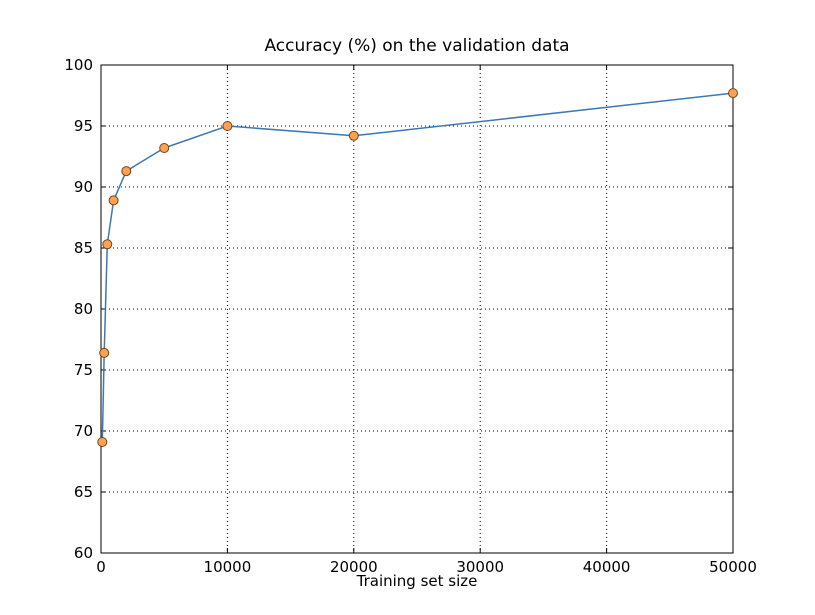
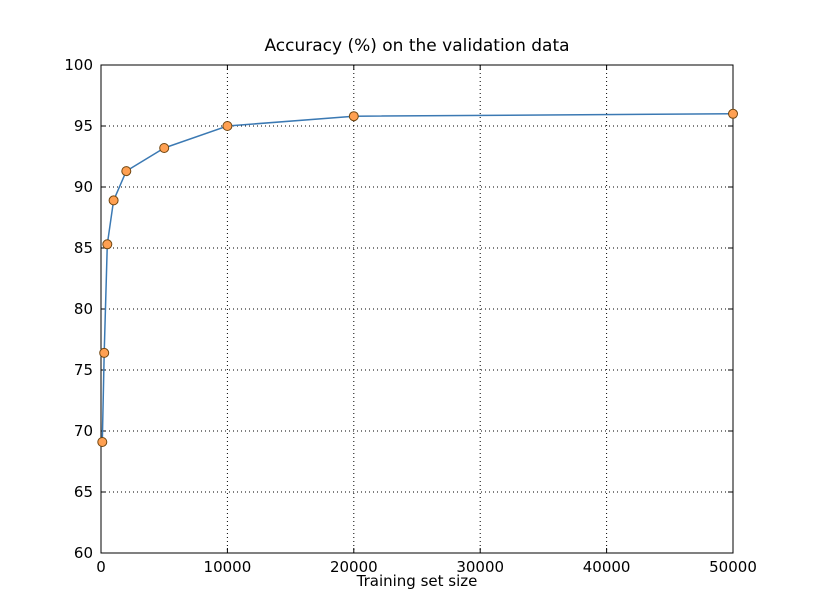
20000: 94.2 -> 95.8
50000: 97.7 -> 96.0
